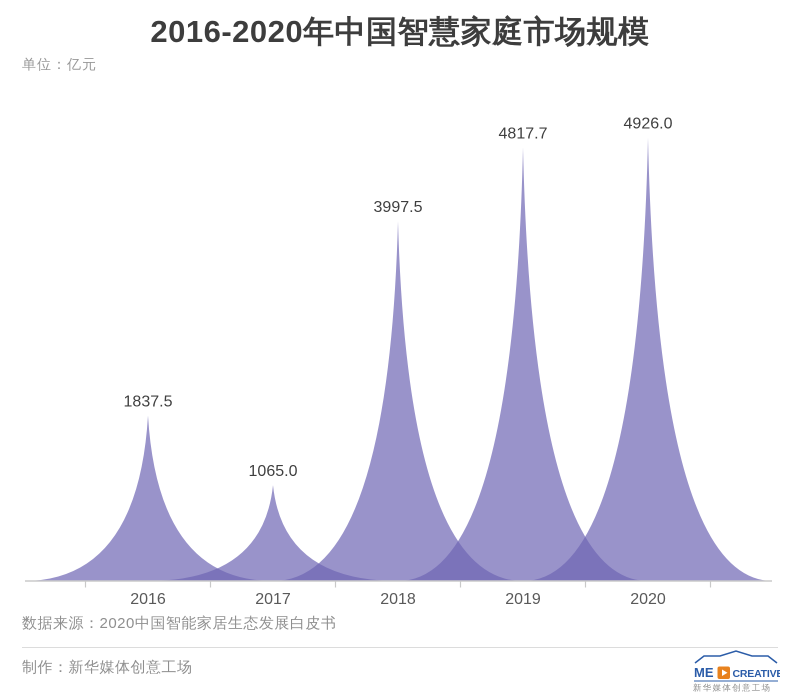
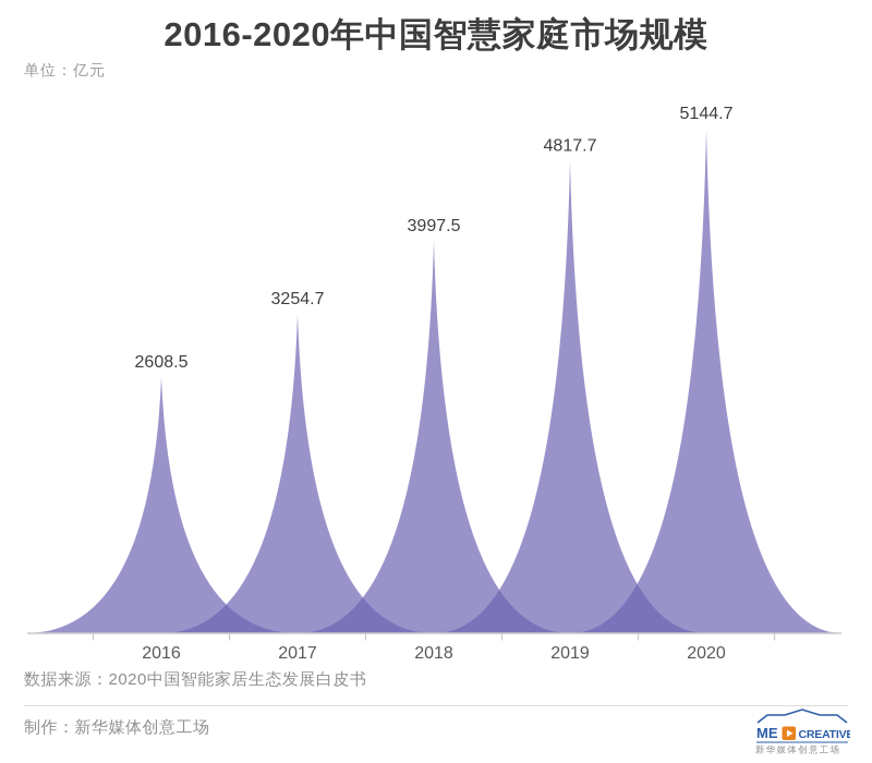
2016: 1837.5 -> 2608.5
2017: 1065.0 -> 3254.7
2020: 4926.0 -> 5144.7
